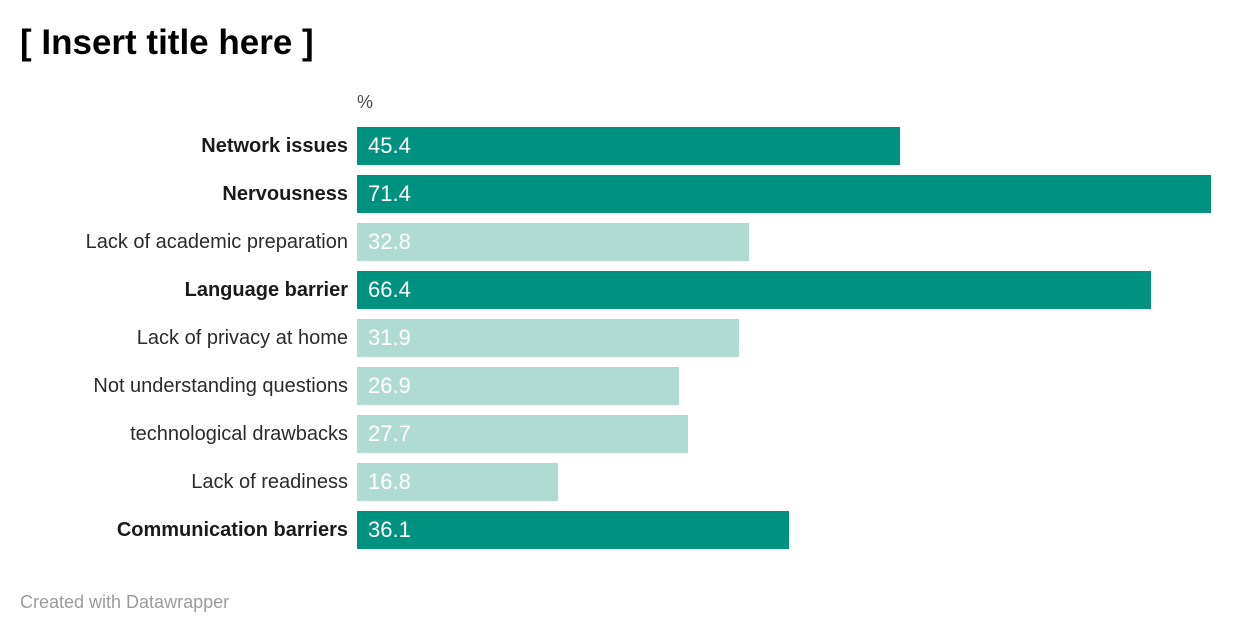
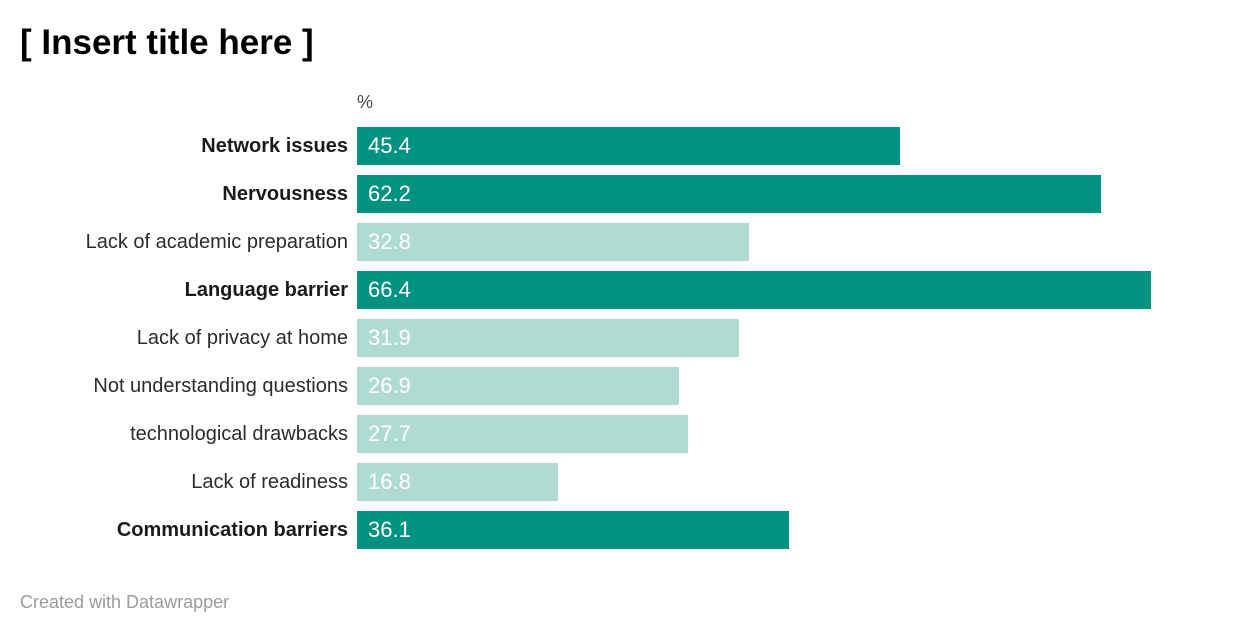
Nervousness: 71.4 -> 62.2
